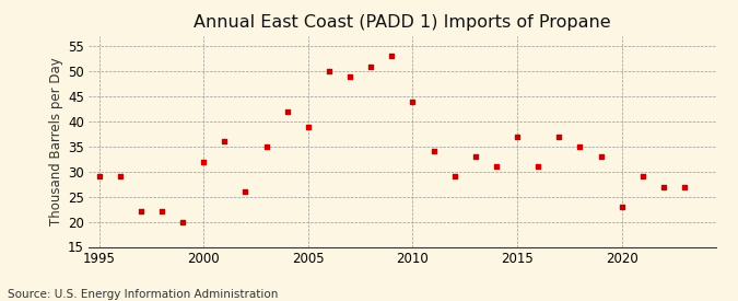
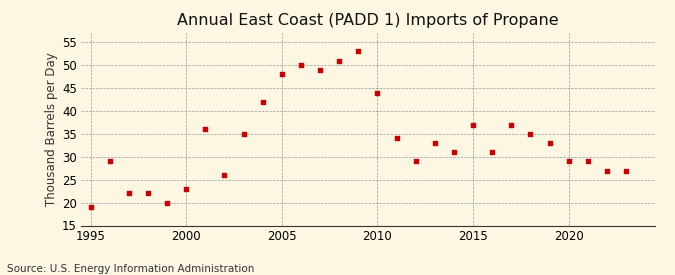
1995: 29 -> 19
2000: 32 -> 23
2005: 39 -> 48
2020: 23 -> 29
